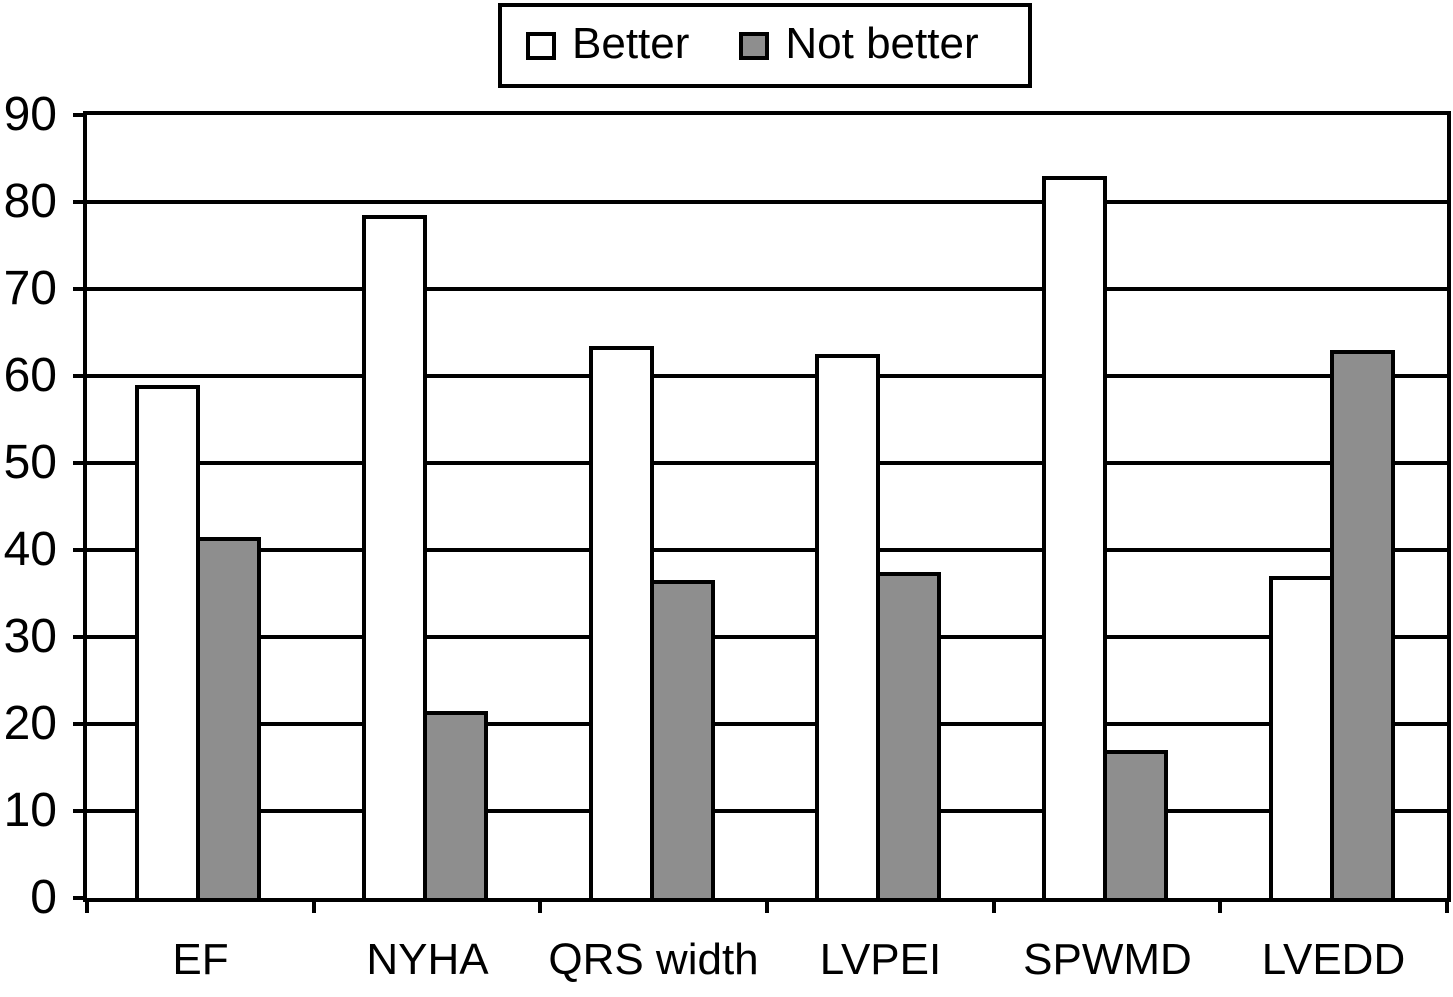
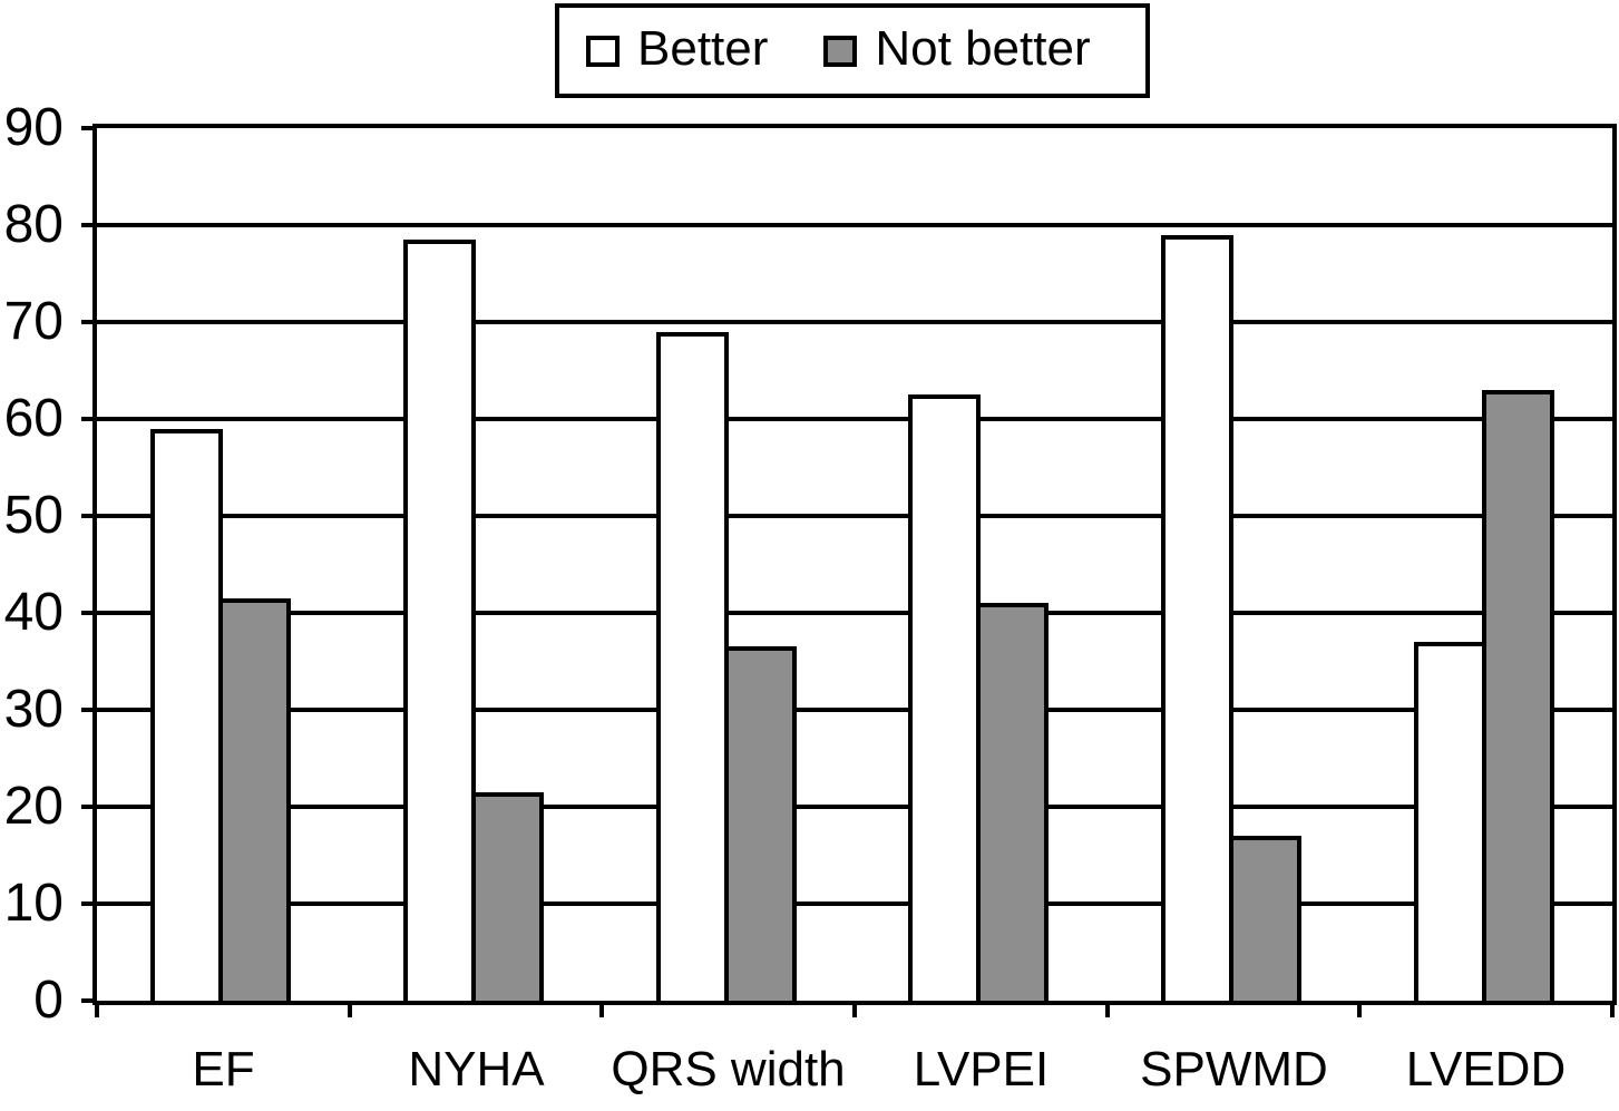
Better/QRS width: 64 -> 69
Not better/LVPEI: 38 -> 41
Better/SPWMD: 83 -> 79
